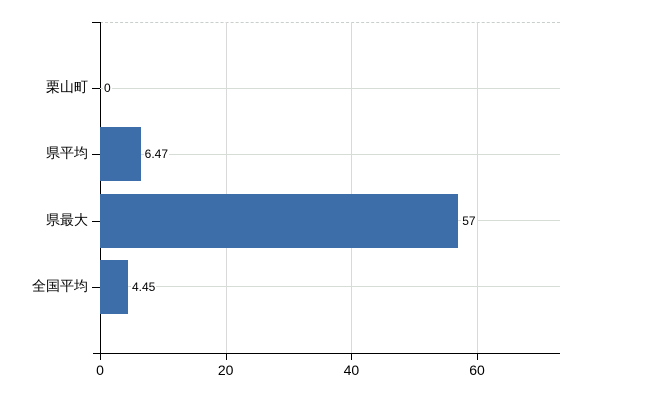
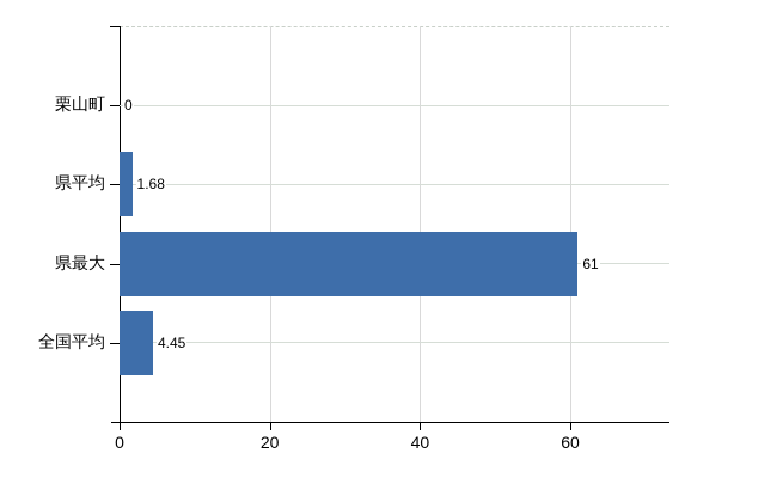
県平均: 6.47 -> 1.68
県最大: 57 -> 61
